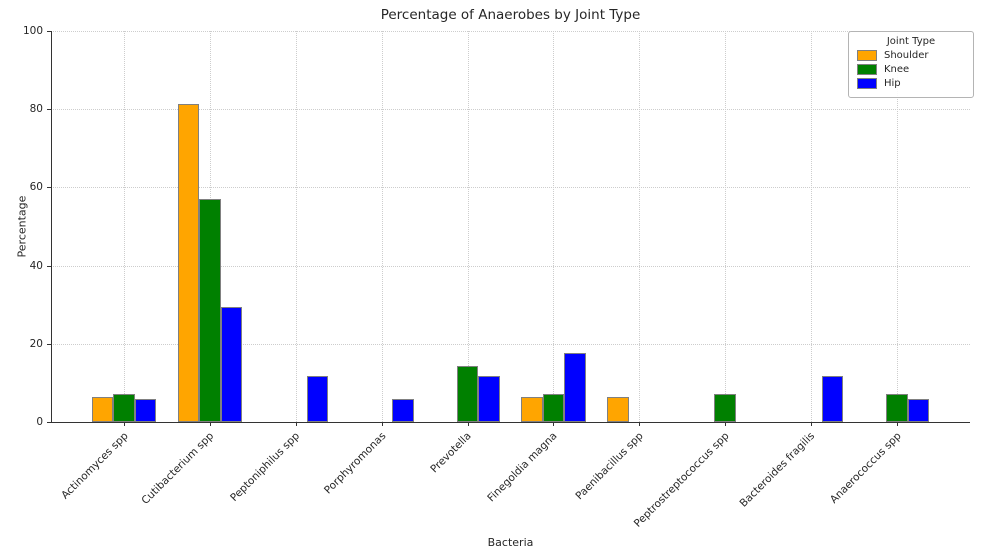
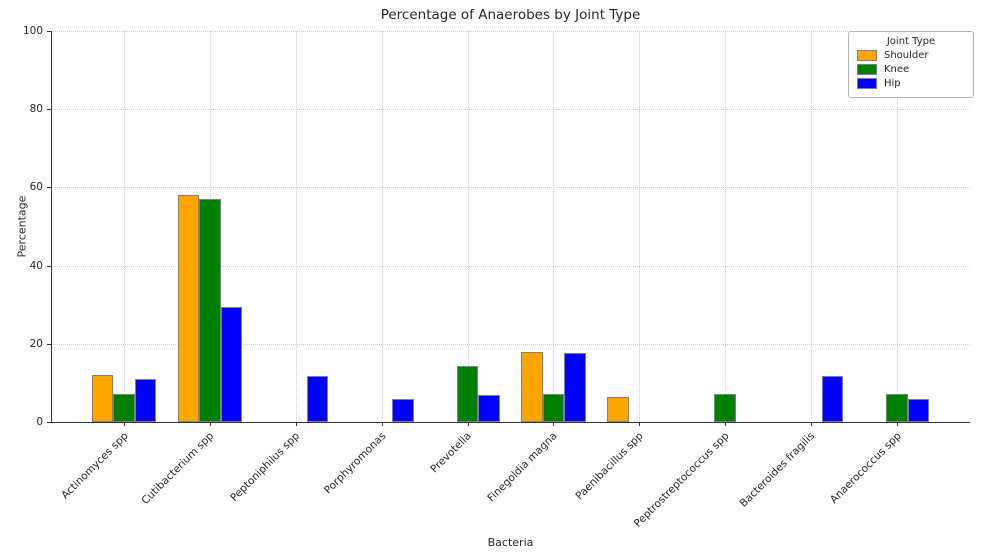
Shoulder/Actinomyces spp: 6 -> 12
Hip/Actinomyces spp: 6 -> 11
Shoulder/Cutibacterium spp: 81 -> 58
Hip/Prevotella: 12 -> 7
Shoulder/Finegoldia magna: 6 -> 18
